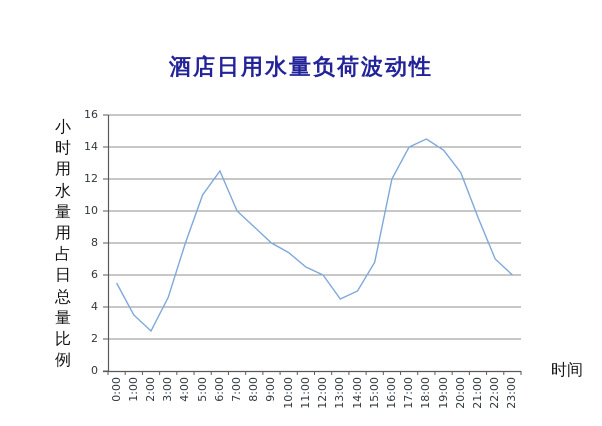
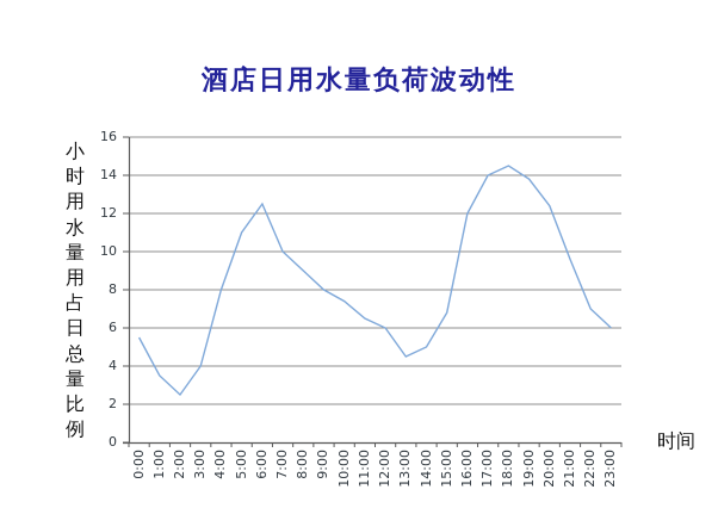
3:00: 4.6 -> 4.0
